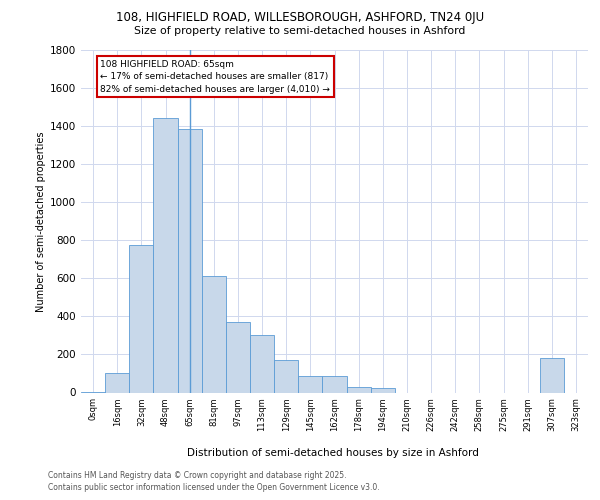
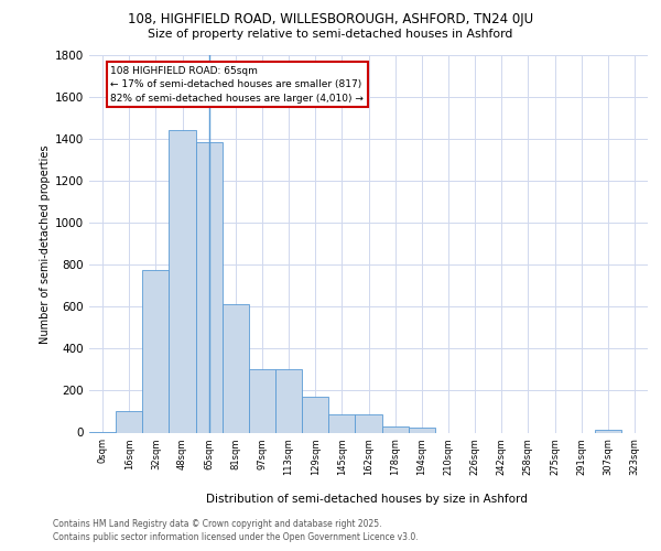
97sqm: 370 -> 300
307sqm: 180 -> 20
